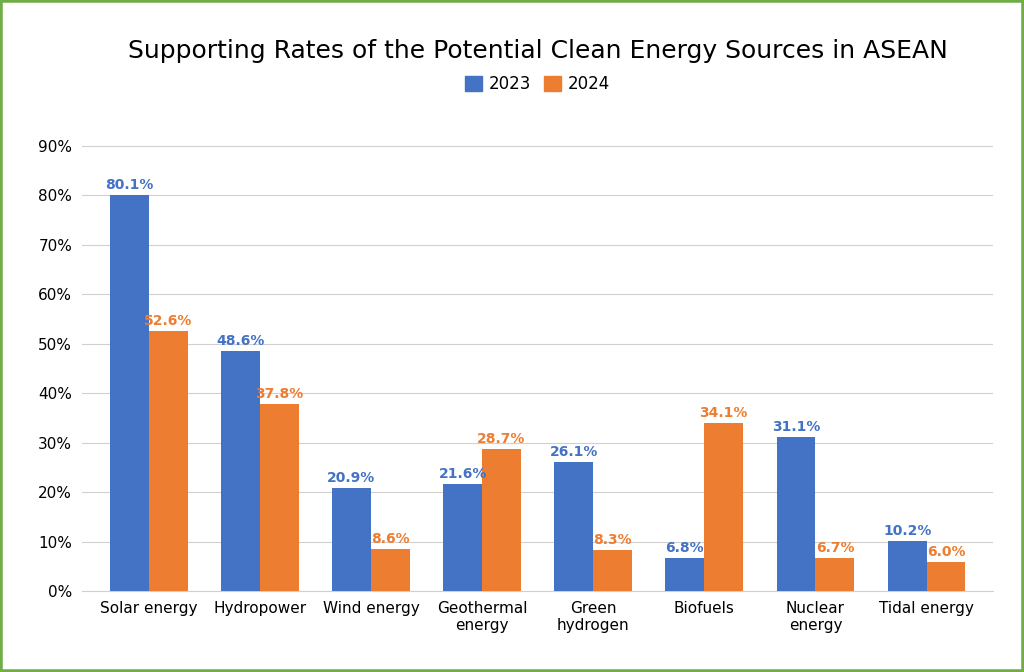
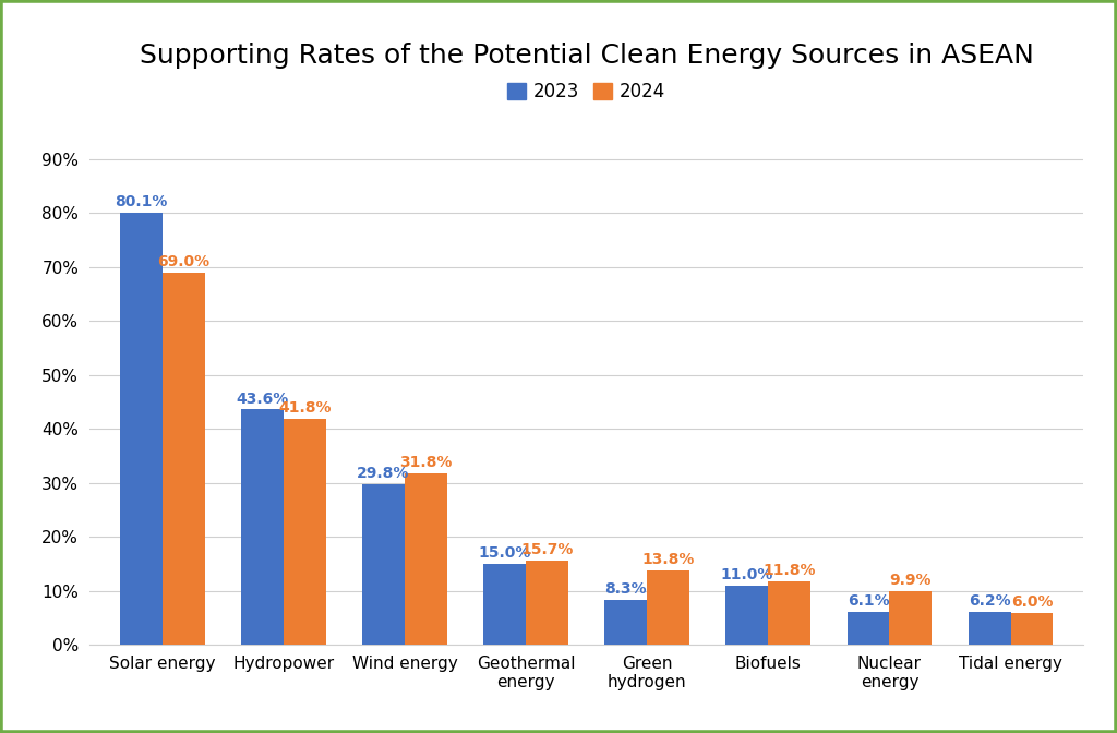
2024/Solar energy: 52.6% -> 69.0%
2023/Hydropower: 48.6% -> 43.6%
2024/Hydropower: 37.8% -> 41.8%
2023/Wind energy: 20.9% -> 29.8%
2024/Wind energy: 8.6% -> 31.8%
2023/Geothermal energy: 21.6% -> 15.0%
2024/Geothermal energy: 28.7% -> 15.7%
2023/Green hydrogen: 26.1% -> 8.3%
2024/Green hydrogen: 8.3% -> 13.8%
2023/Biofuels: 6.8% -> 11.0%
2024/Biofuels: 34.1% -> 11.8%
2023/Nuclear energy: 31.1% -> 6.1%
2024/Nuclear energy: 6.7% -> 9.9%
2023/Tidal energy: 10.2% -> 6.2%
